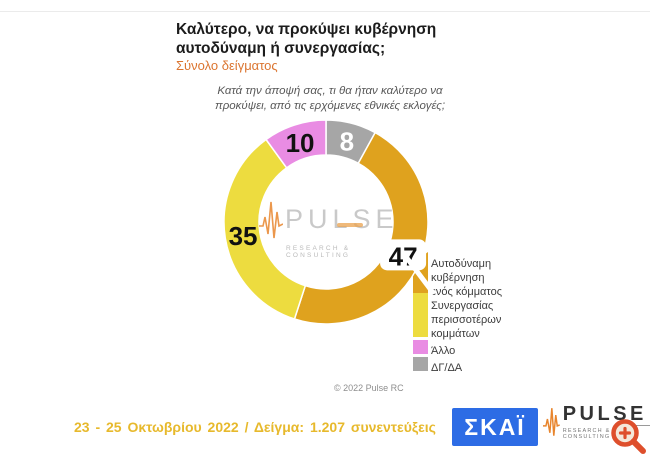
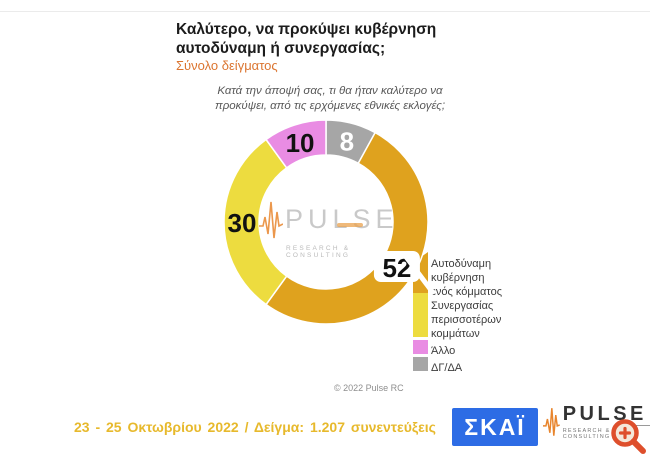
Αυτοδύναμη κυβέρνηση ενός κόμματος: 47 -> 52
Συνεργασίας περισσοτέρων κομμάτων: 35 -> 30
